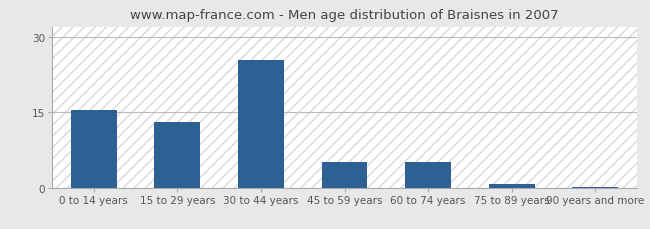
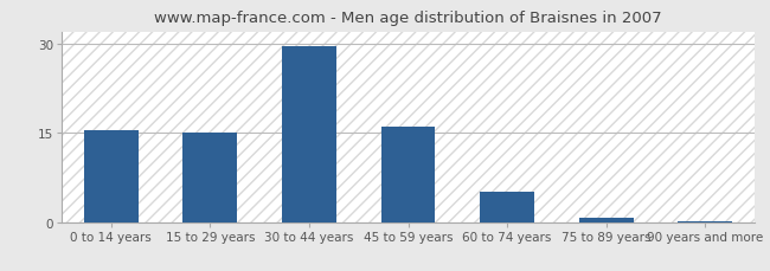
15 to 29 years: 13.0 -> 15.0
30 to 44 years: 25.4 -> 29.5
45 to 59 years: 5.0 -> 16.0
